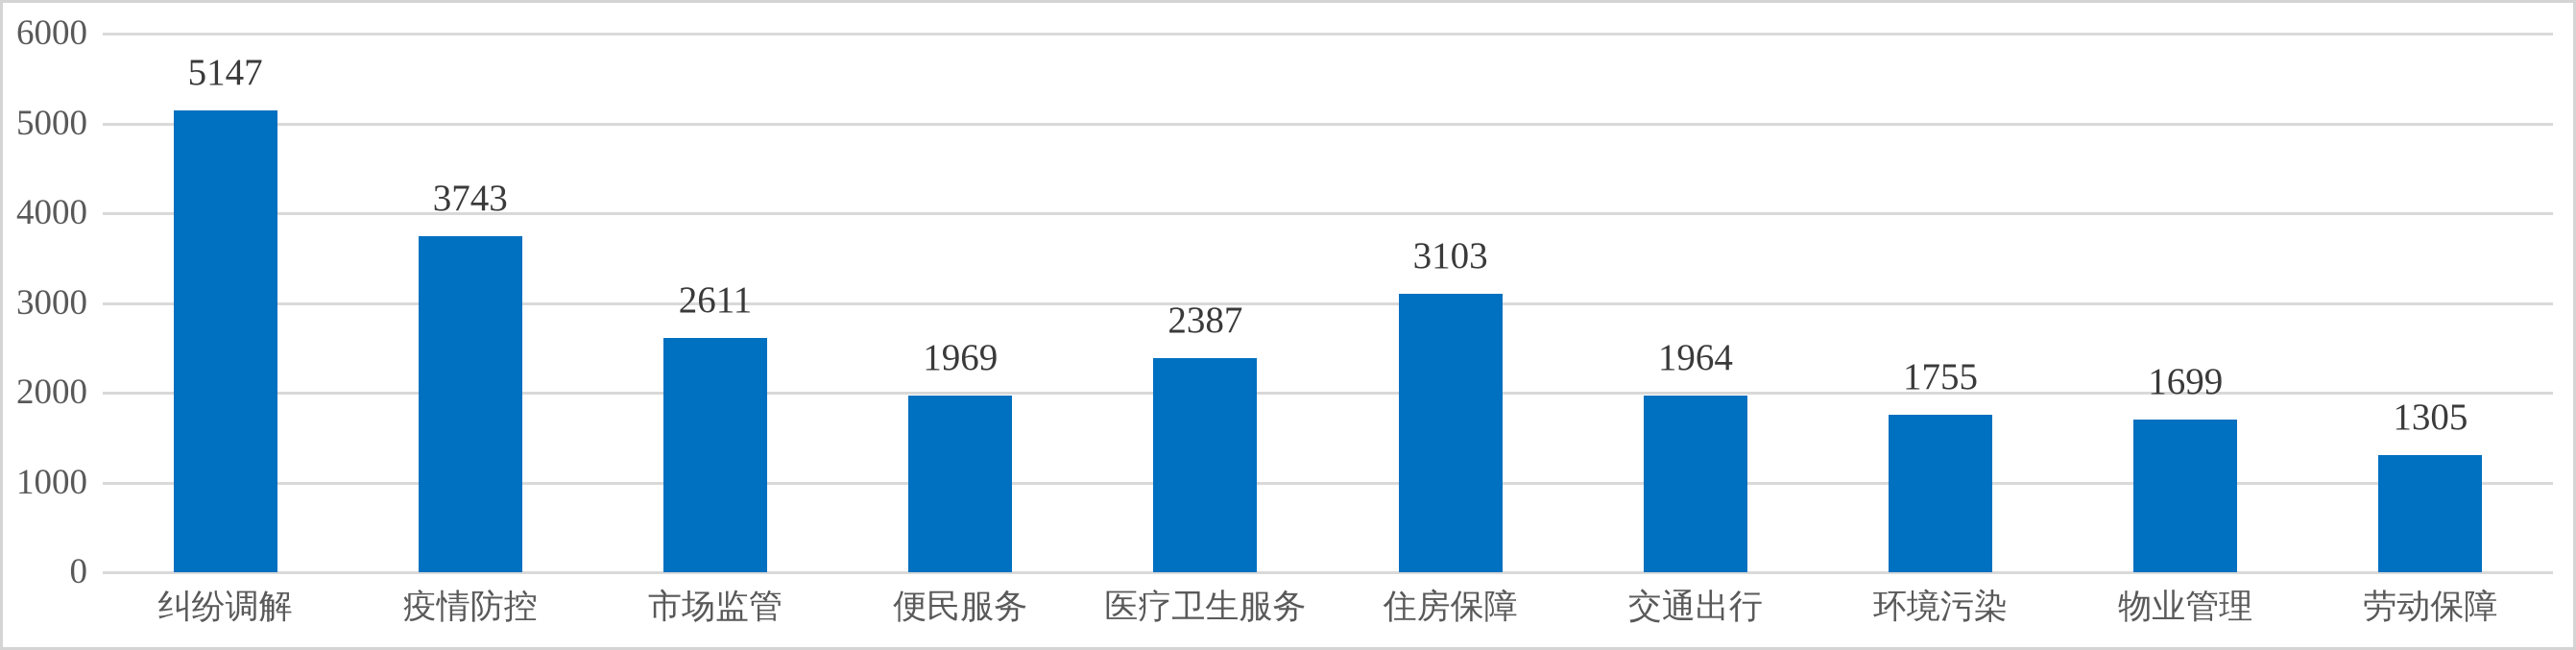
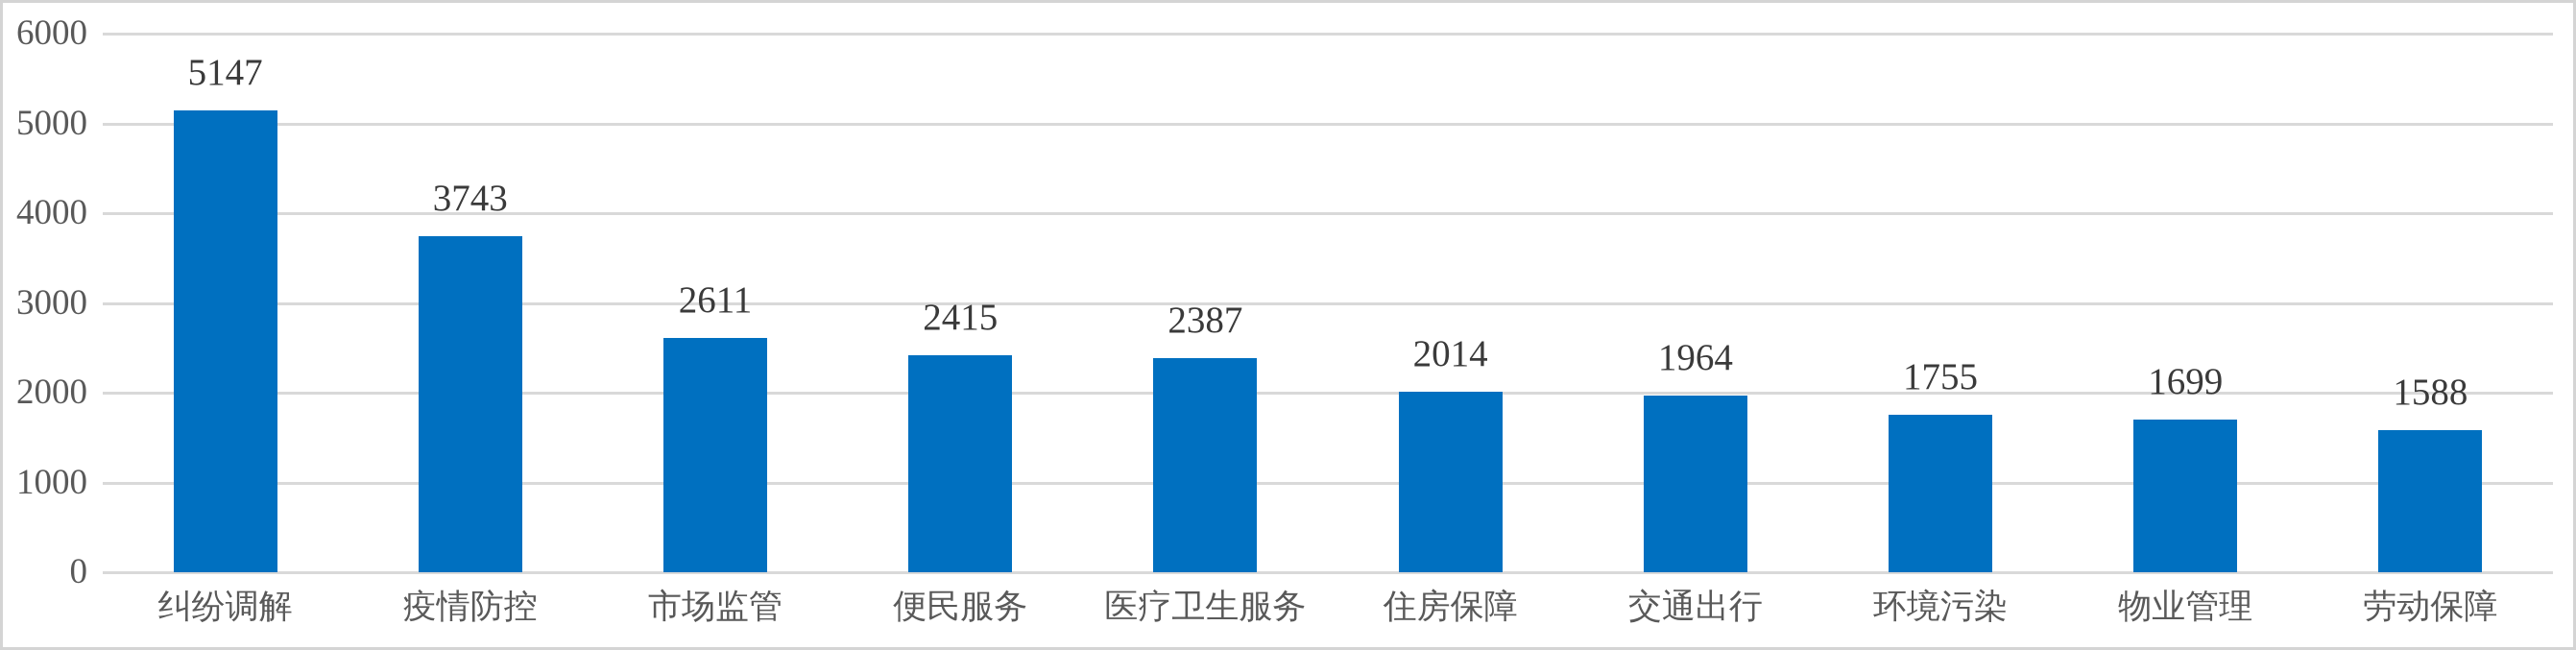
便民服务: 1969 -> 2415
住房保障: 3103 -> 2014
劳动保障: 1305 -> 1588
